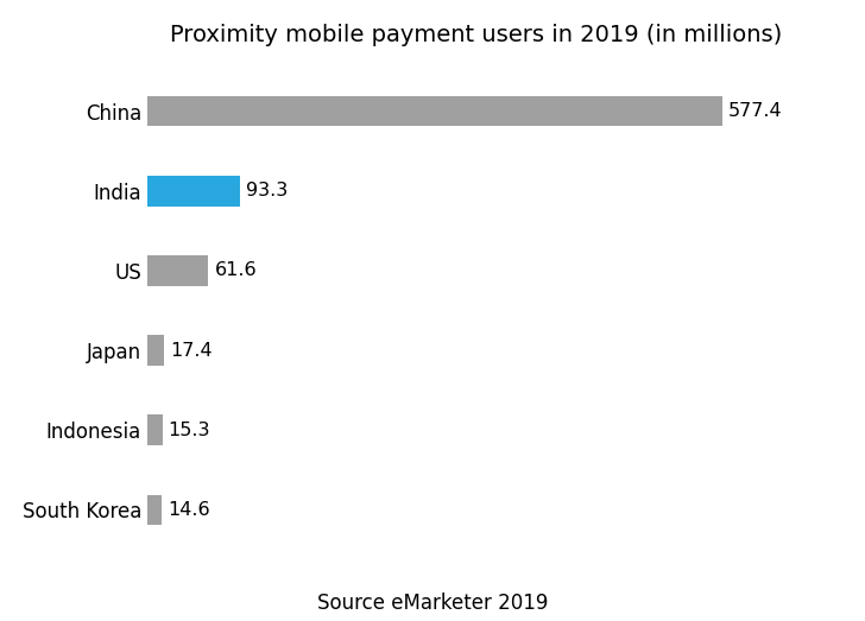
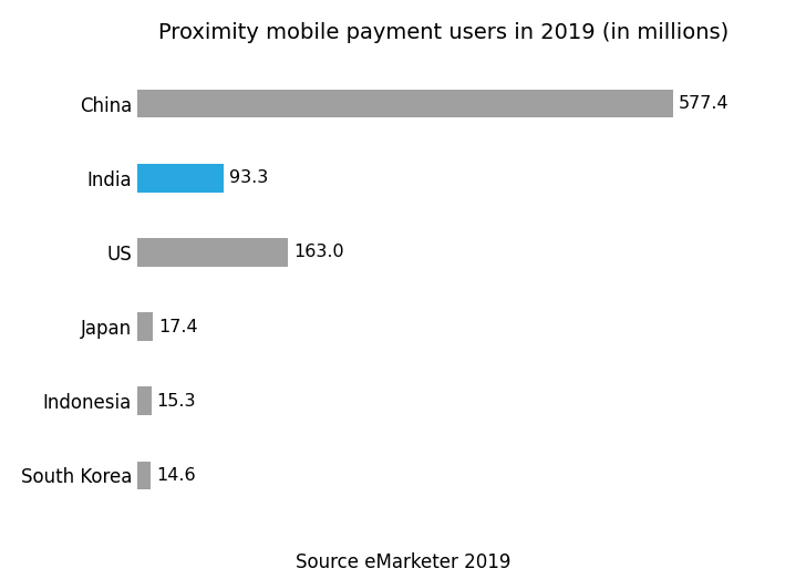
US: 61.6 -> 163.0
